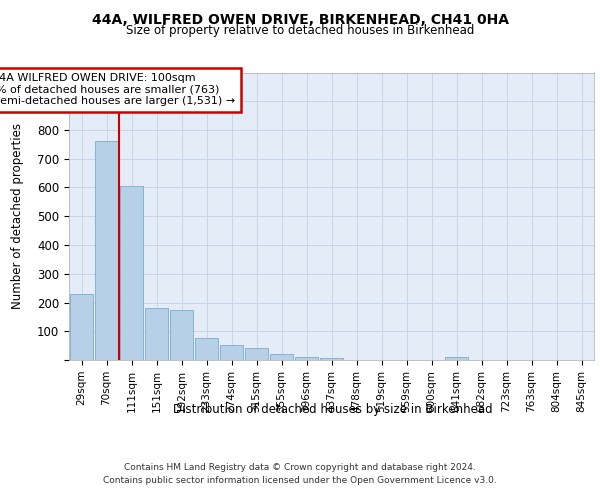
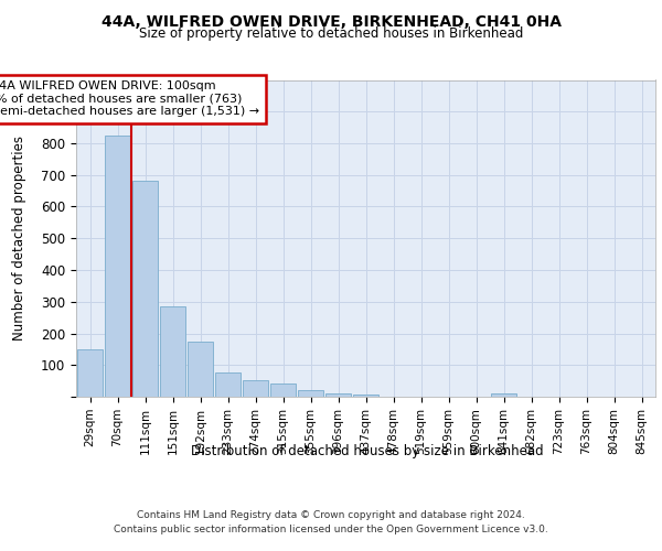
29sqm: 230 -> 150
70sqm: 760 -> 825
111sqm: 605 -> 680
151sqm: 180 -> 285
